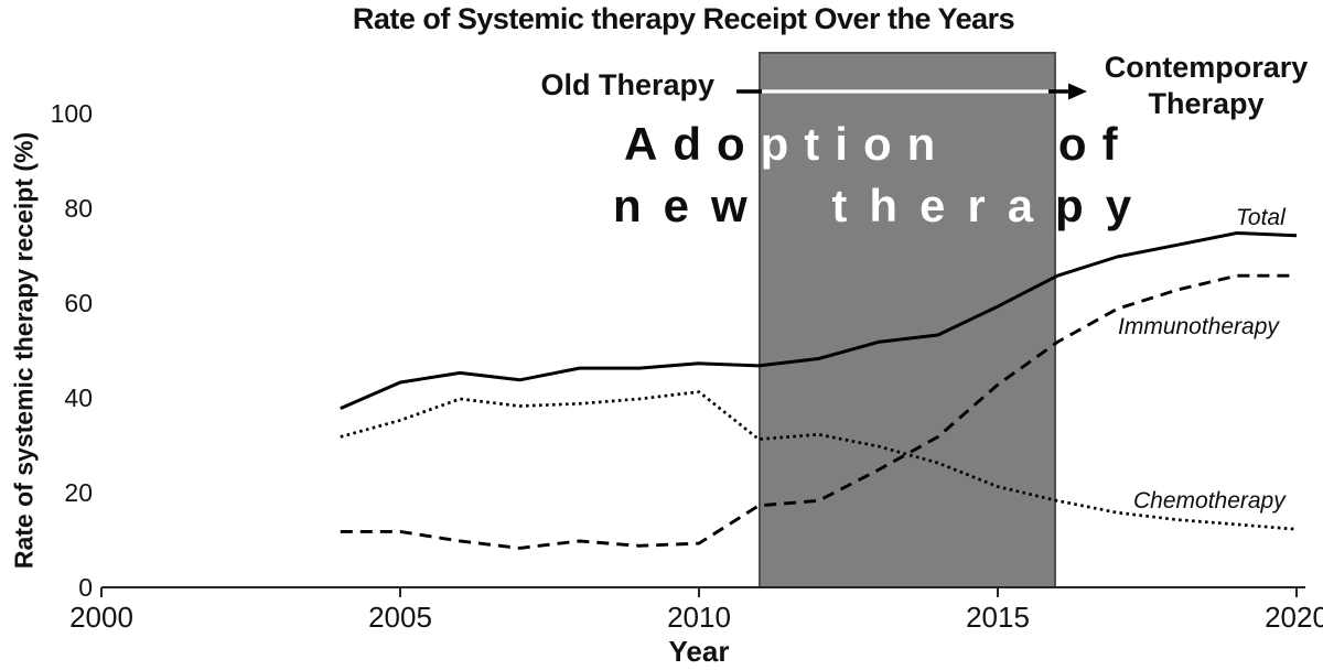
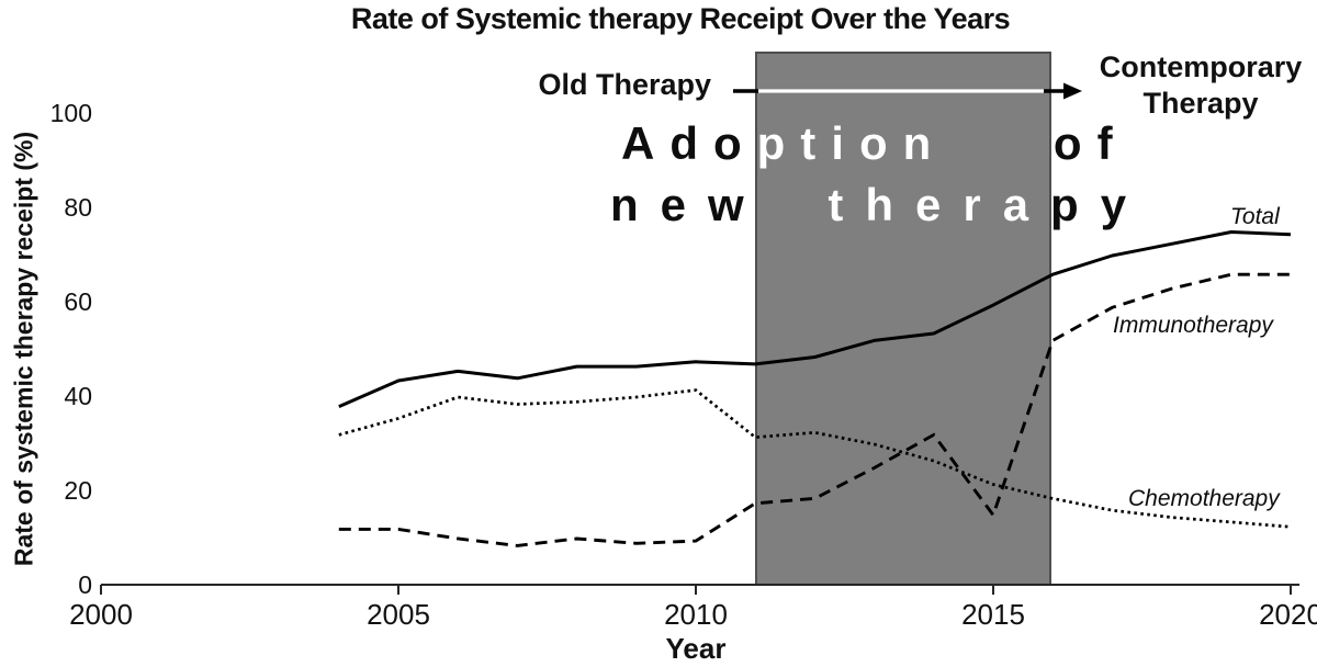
Immunotherapy/2015: 43 -> 15
